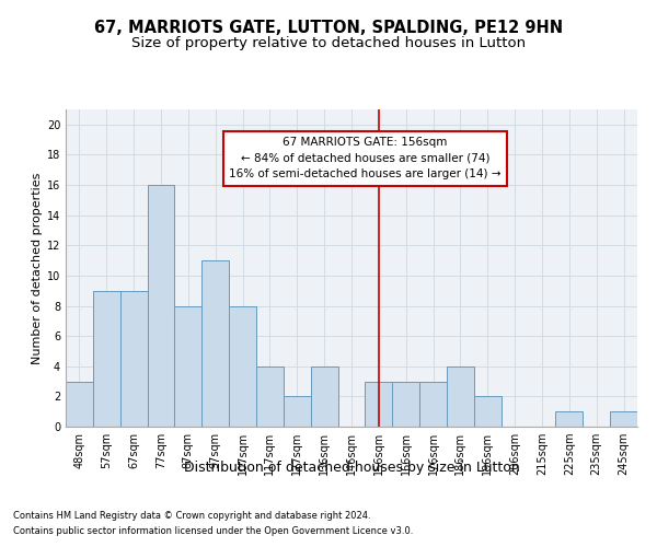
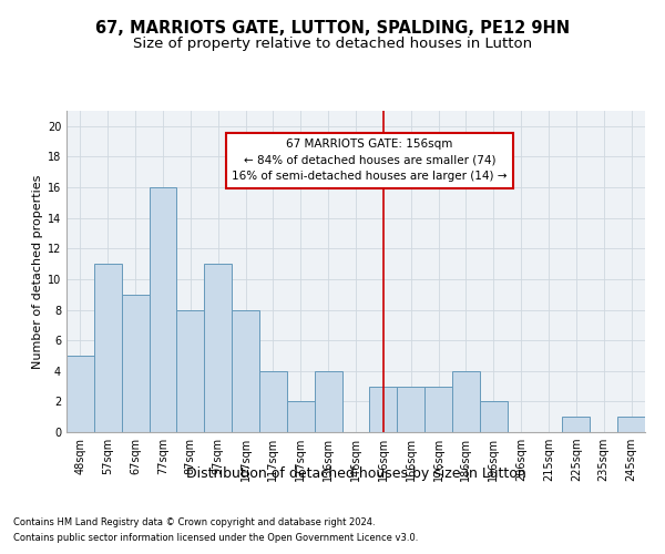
48sqm: 3 -> 5
57sqm: 9 -> 11
